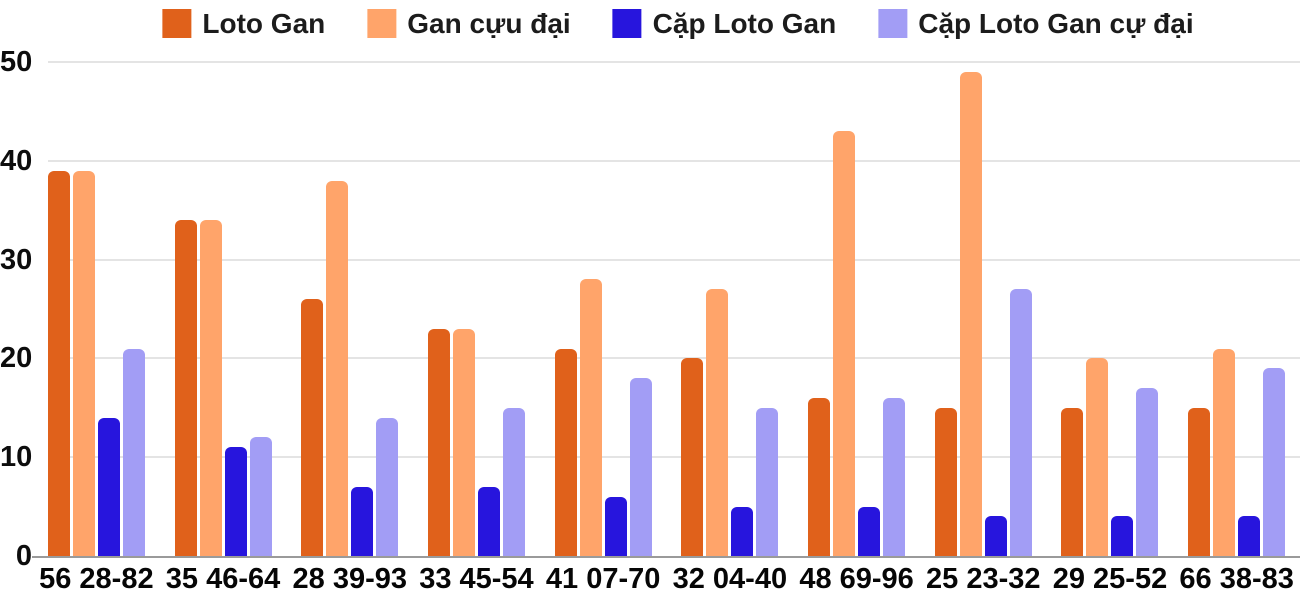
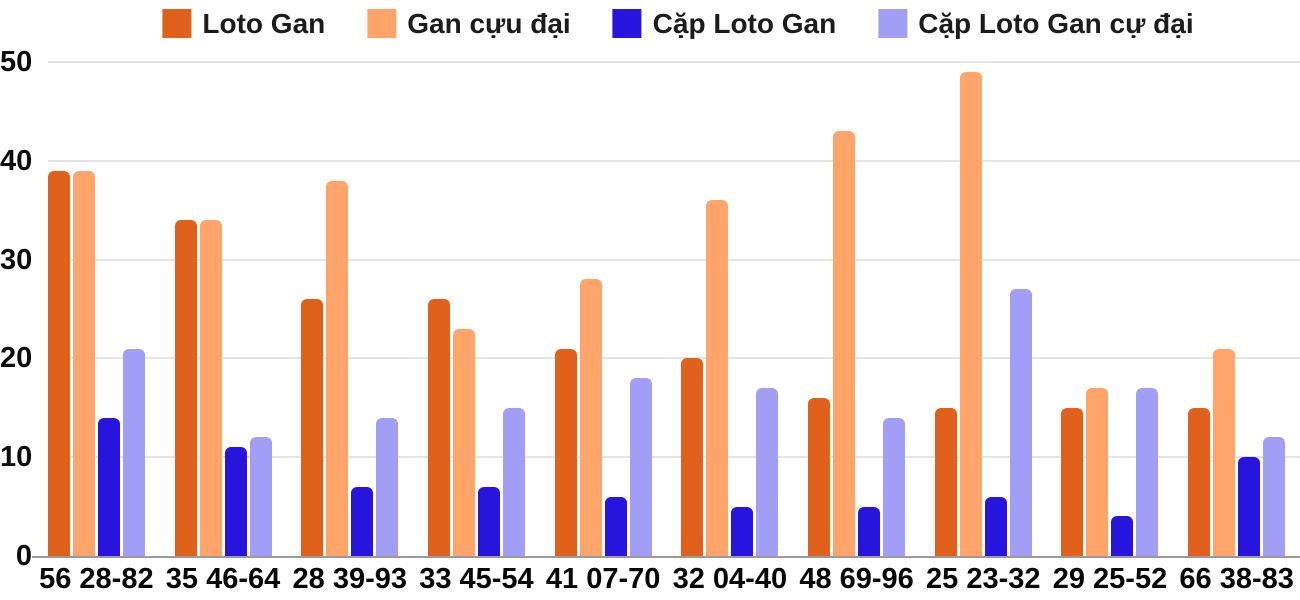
Loto Gan/33 45-54: 23 -> 26
Gan cựu đại/32 04-40: 27 -> 36
Cặp Loto Gan cự đại/32 04-40: 15 -> 17
Cặp Loto Gan cự đại/48 69-96: 16 -> 14
Cặp Loto Gan/25 23-32: 4 -> 6
Gan cựu đại/29 25-52: 20 -> 17
Cặp Loto Gan/66 38-83: 4 -> 10
Cặp Loto Gan cự đại/66 38-83: 19 -> 12
